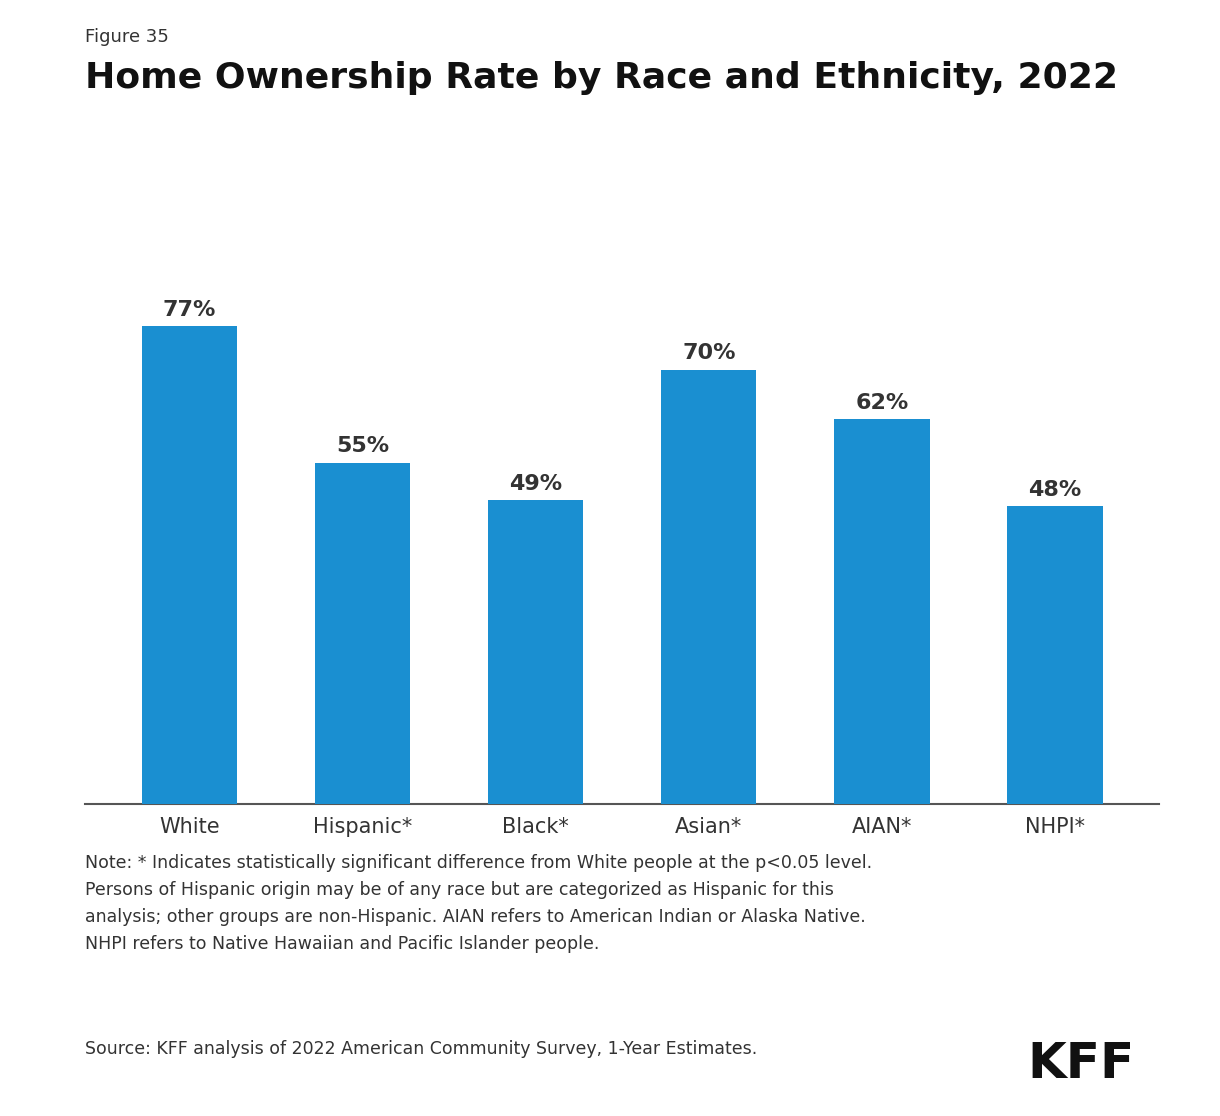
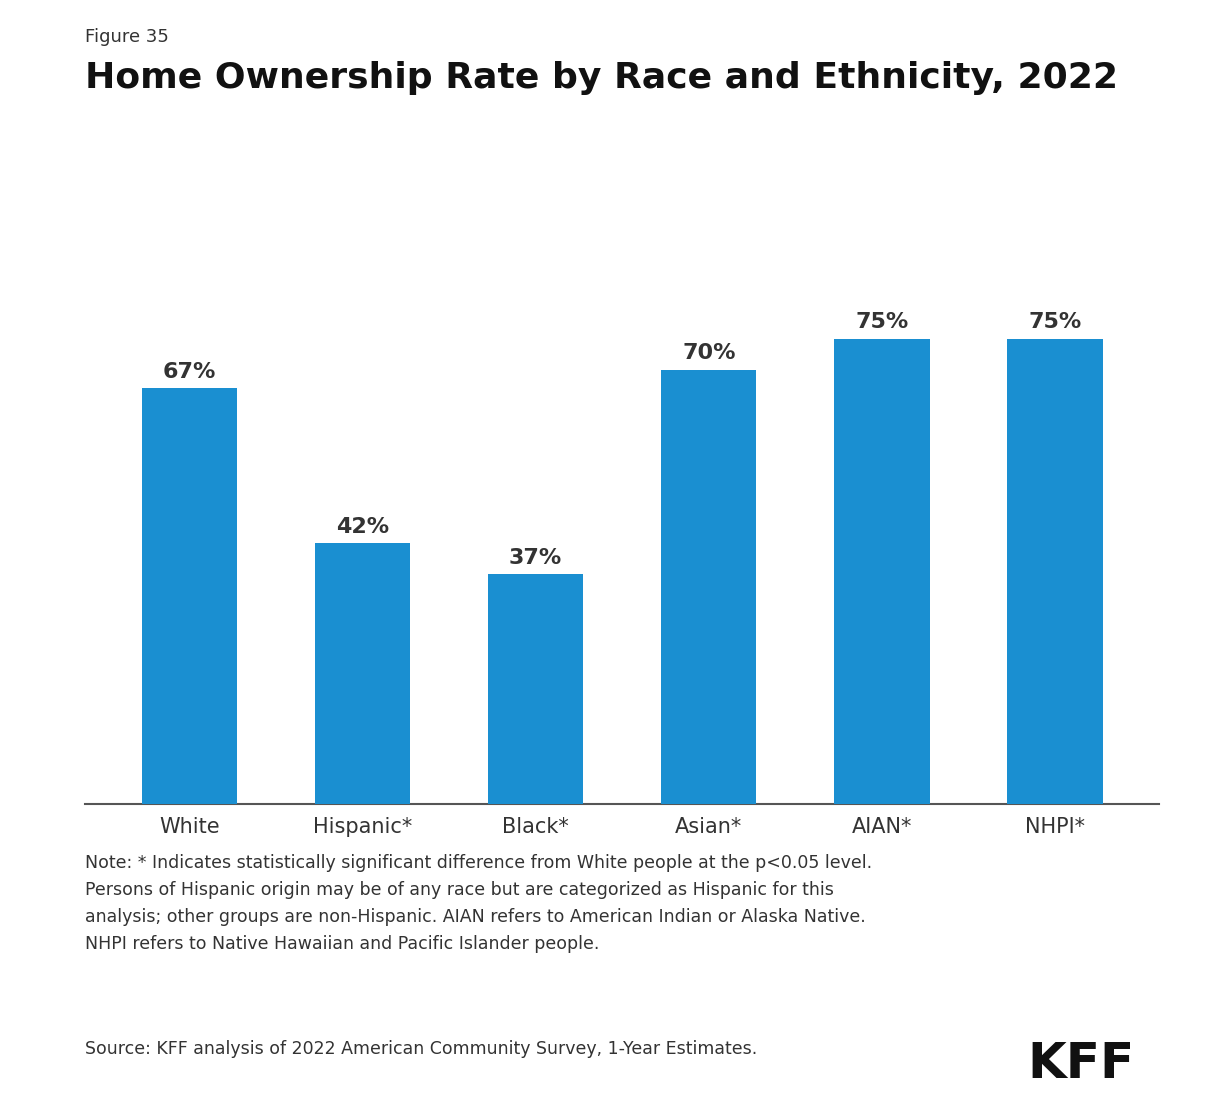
White: 77% -> 67%
Hispanic*: 55% -> 42%
Black*: 49% -> 37%
AIAN*: 62% -> 75%
NHPI*: 48% -> 75%
